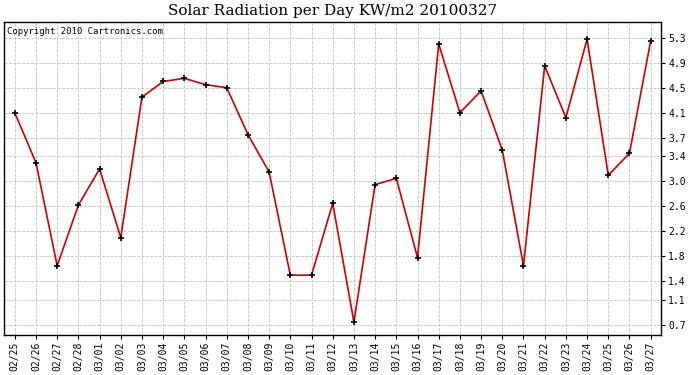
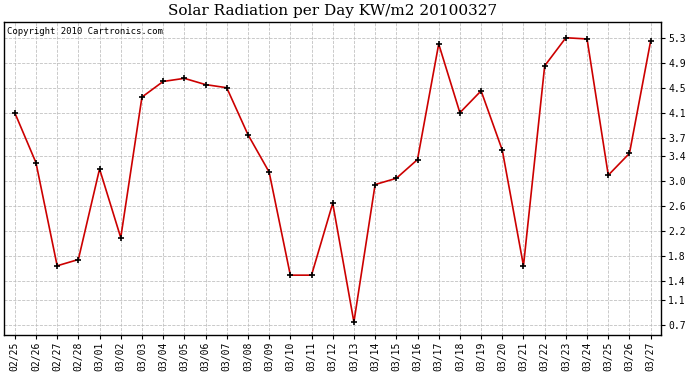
02/28: 2.62 -> 1.75
03/16: 1.78 -> 3.35
03/23: 4.02 -> 5.30
